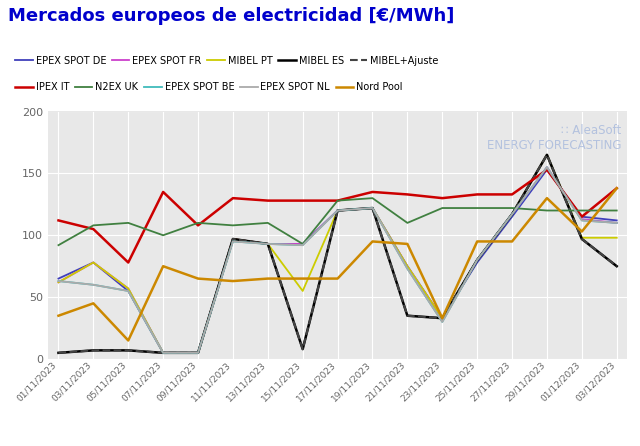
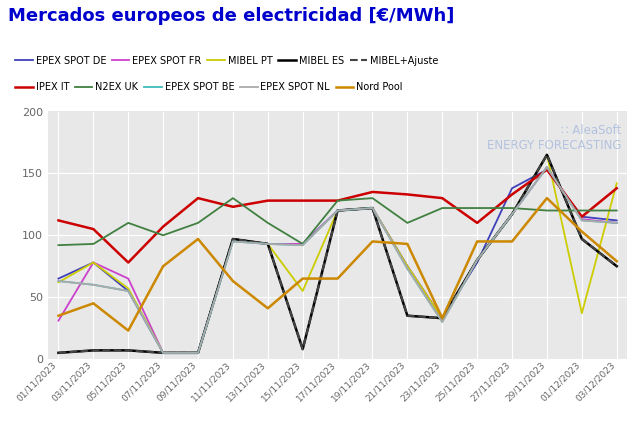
EPEX SPOT FR/01/11/2023: 62 -> 31
N2EX UK/03/11/2023: 108 -> 93
EPEX SPOT FR/05/11/2023: 57 -> 65
Nord Pool/05/11/2023: 15 -> 23
IPEX IT/07/11/2023: 135 -> 107
IPEX IT/09/11/2023: 108 -> 130
Nord Pool/09/11/2023: 65 -> 97
IPEX IT/11/11/2023: 130 -> 123
N2EX UK/11/11/2023: 108 -> 130
Nord Pool/13/11/2023: 65 -> 41
IPEX IT/25/11/2023: 133 -> 110
EPEX SPOT DE/27/11/2023: 115 -> 138
MIBEL PT/01/12/2023: 98 -> 37
MIBEL PT/03/12/2023: 98 -> 142
Nord Pool/03/12/2023: 138 -> 79
